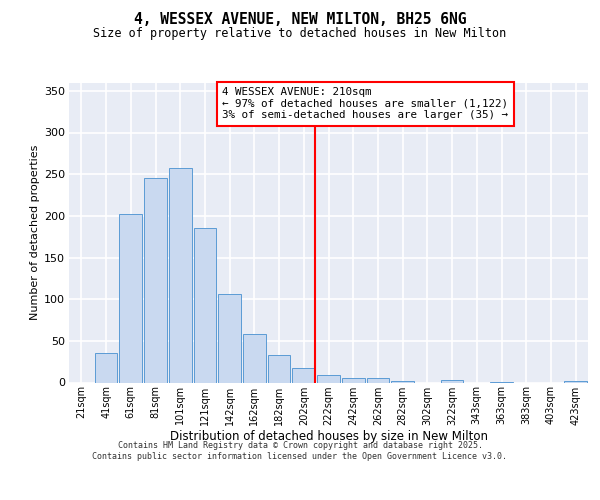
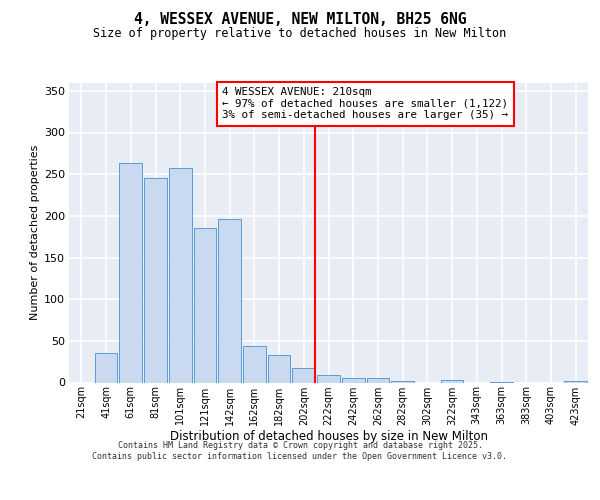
61sqm: 202 -> 264
142sqm: 106 -> 196
162sqm: 58 -> 44
